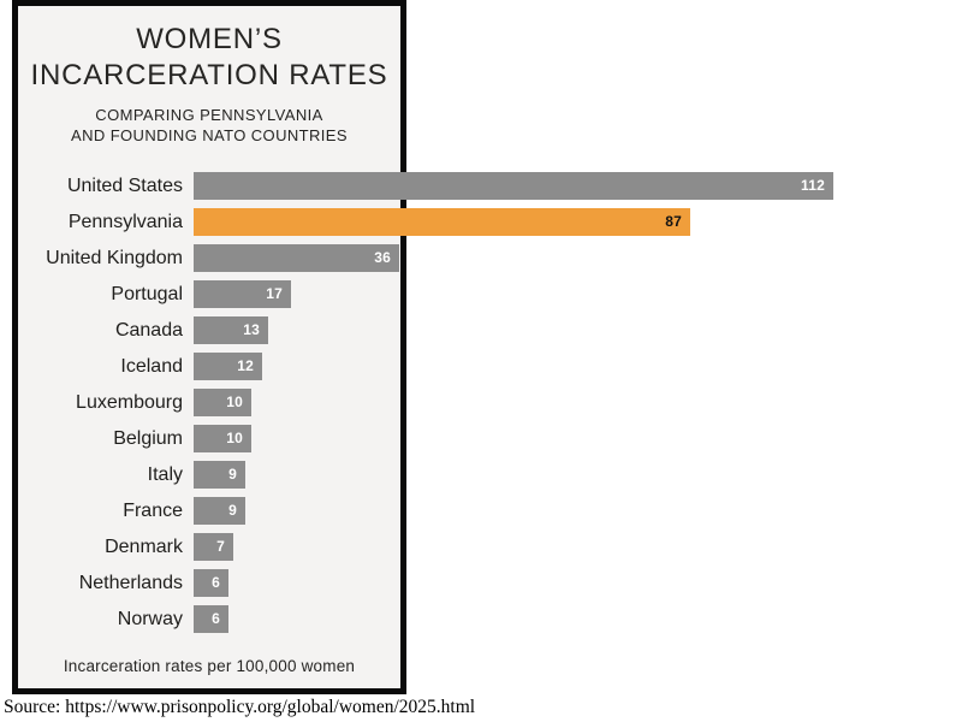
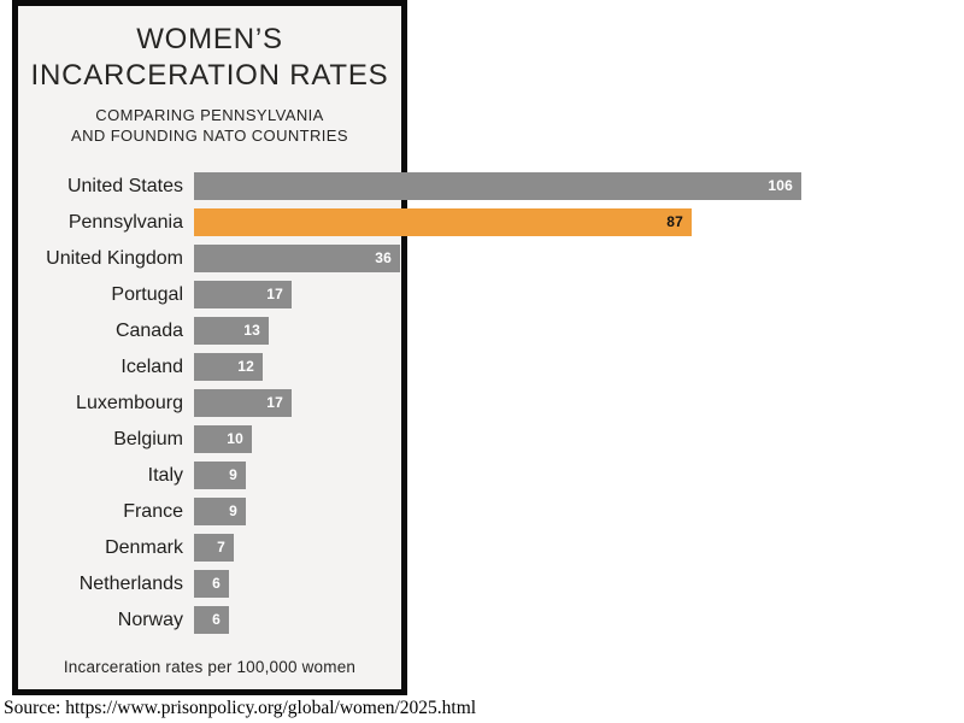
United States: 112 -> 106
Luxembourg: 10 -> 17
